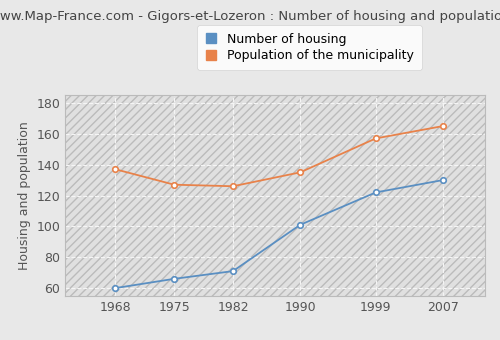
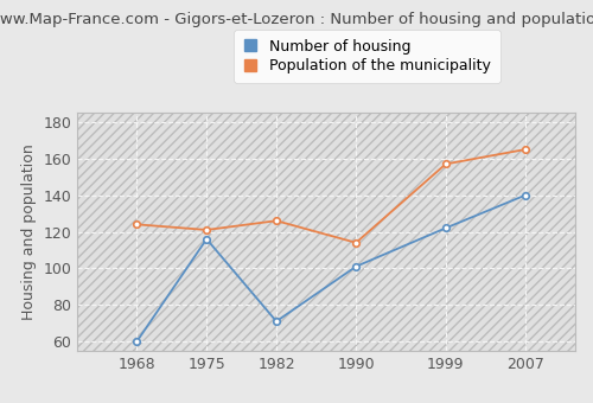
Population of the municipality/1968: 137 -> 124
Number of housing/1975: 66 -> 116
Population of the municipality/1975: 127 -> 121
Population of the municipality/1990: 135 -> 114
Number of housing/2007: 130 -> 140
